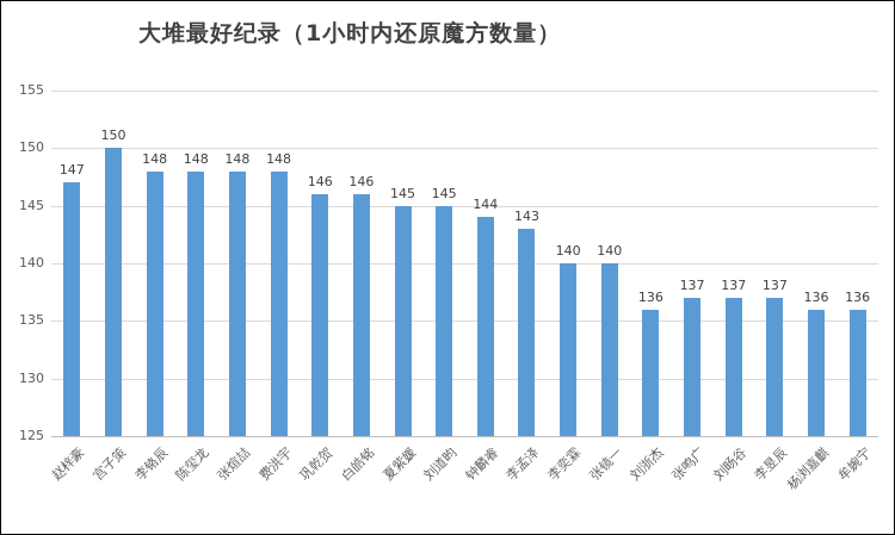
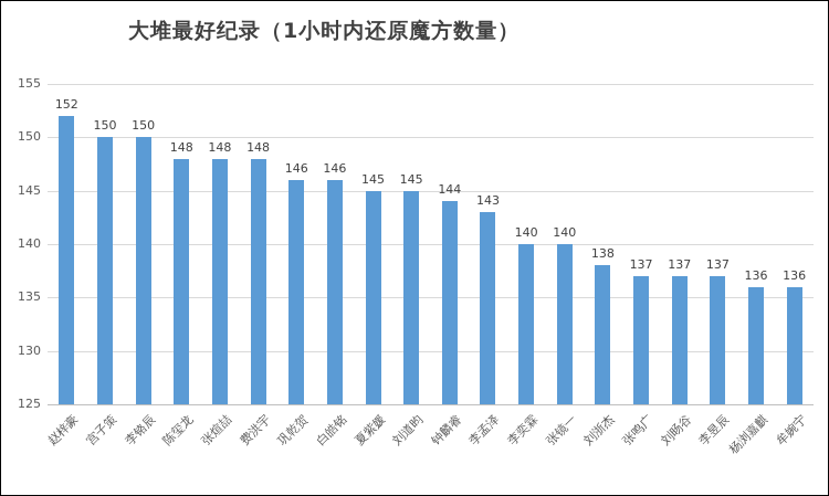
赵梓豪: 147 -> 152
李铬辰: 148 -> 150
刘浙杰: 136 -> 138
